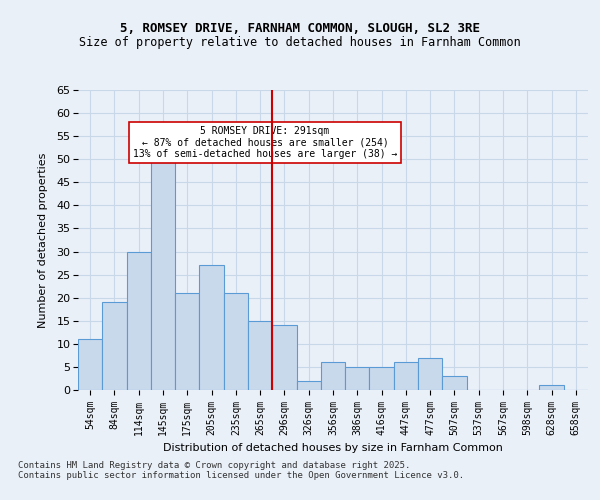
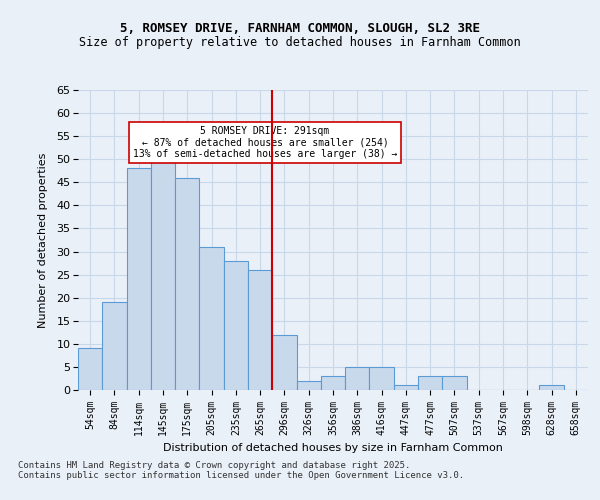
54sqm: 11 -> 9
114sqm: 30 -> 48
175sqm: 21 -> 46
205sqm: 27 -> 31
235sqm: 21 -> 28
265sqm: 15 -> 26
296sqm: 14 -> 12
356sqm: 6 -> 3
447sqm: 6 -> 1
477sqm: 7 -> 3
